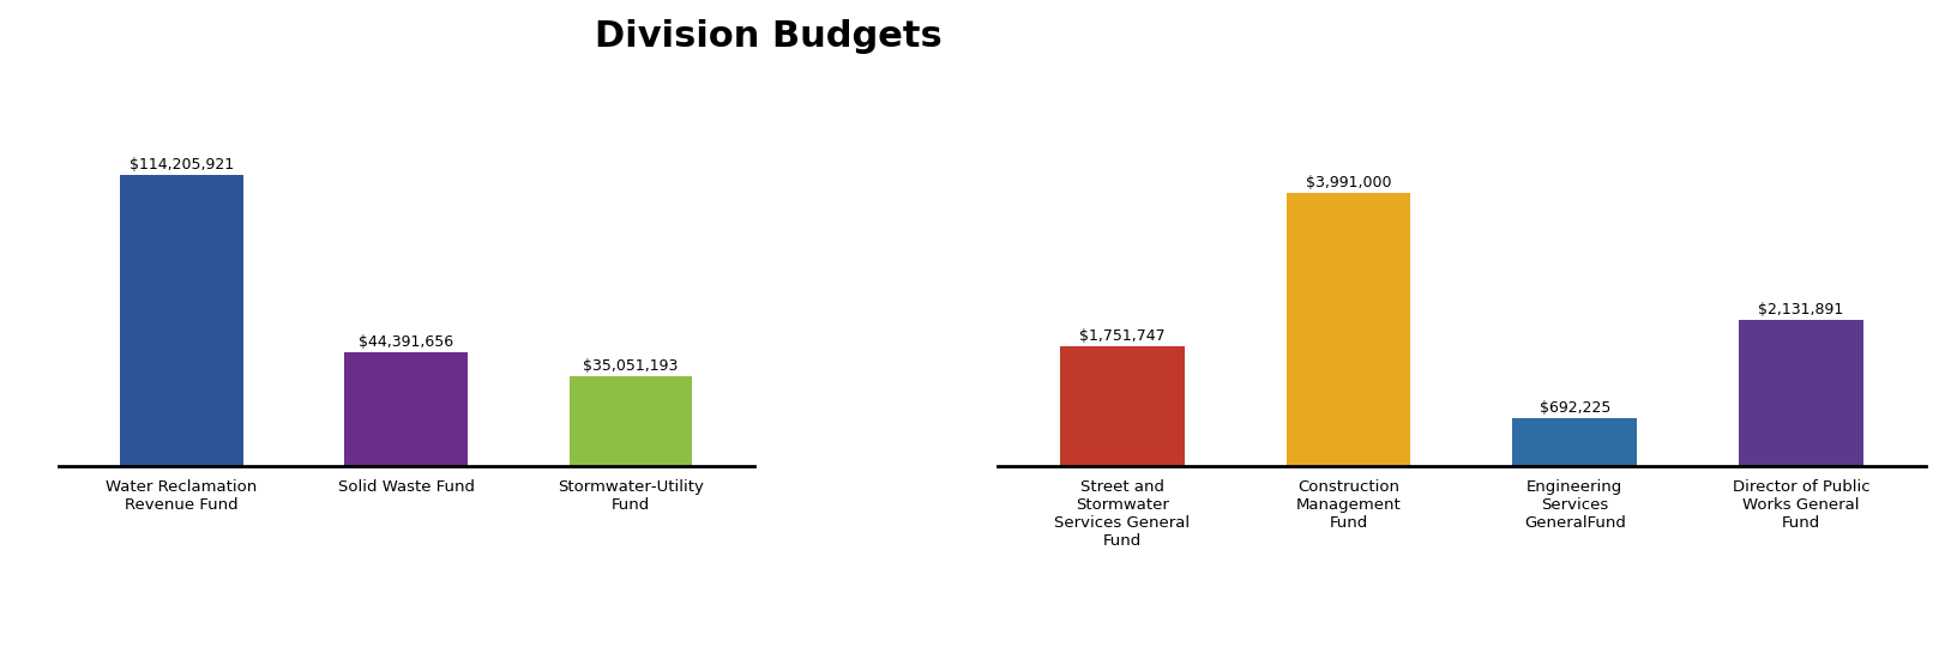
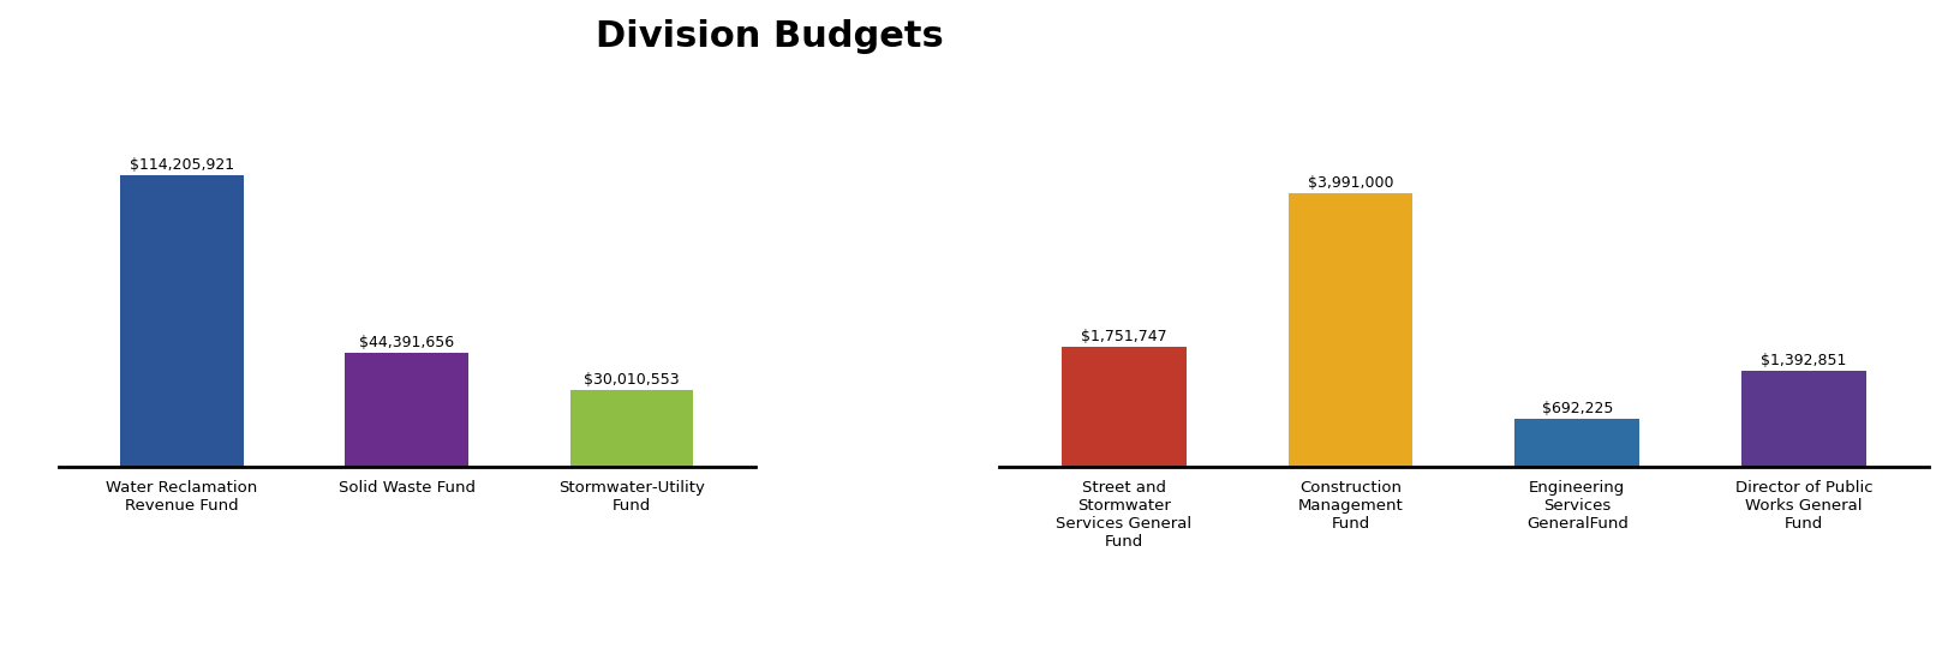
Stormwater­Utility Fund: $35,051,193 -> $30,010,553
Director of Public Works General Fund: $2,131,891 -> $1,392,851
